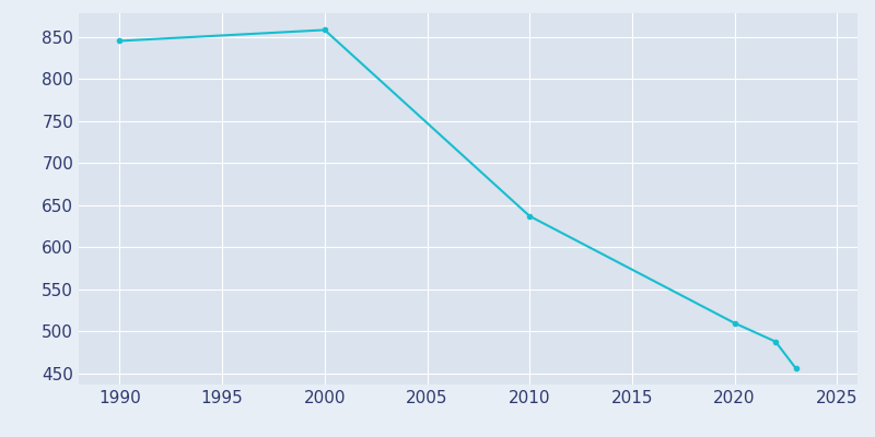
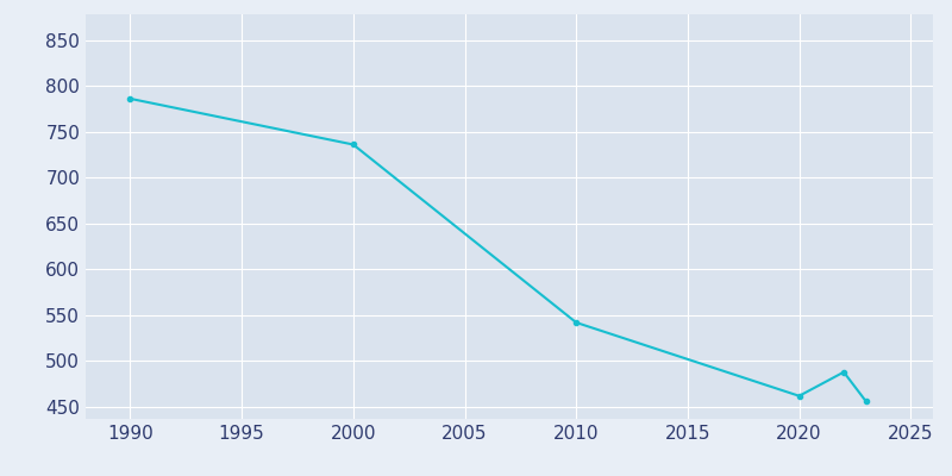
1990: 845 -> 786
2000: 858 -> 736
2010: 637 -> 542
2020: 510 -> 462
